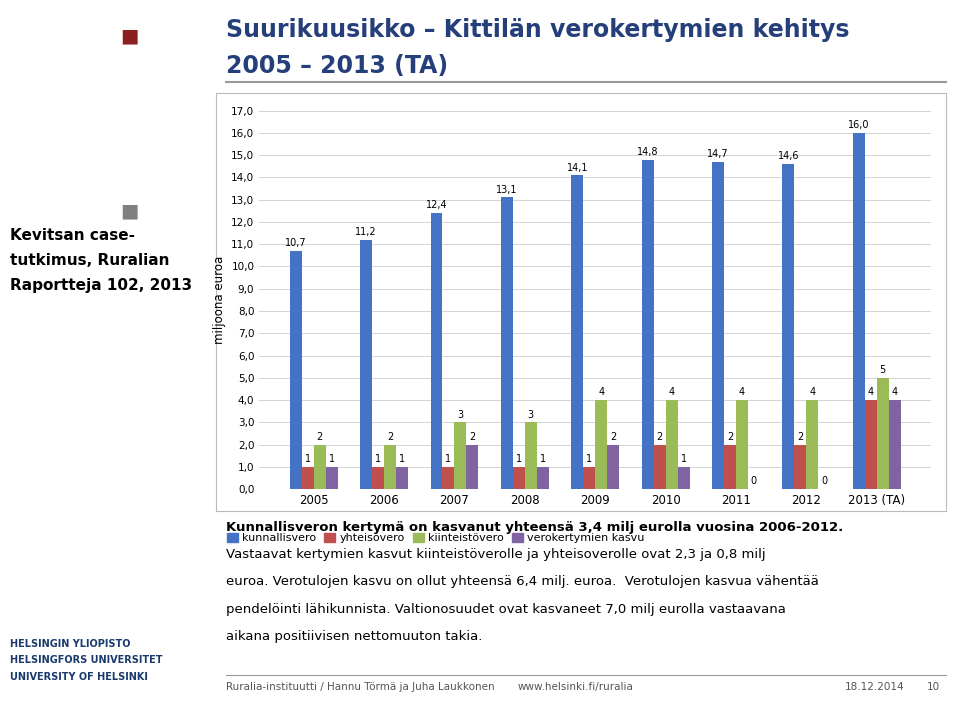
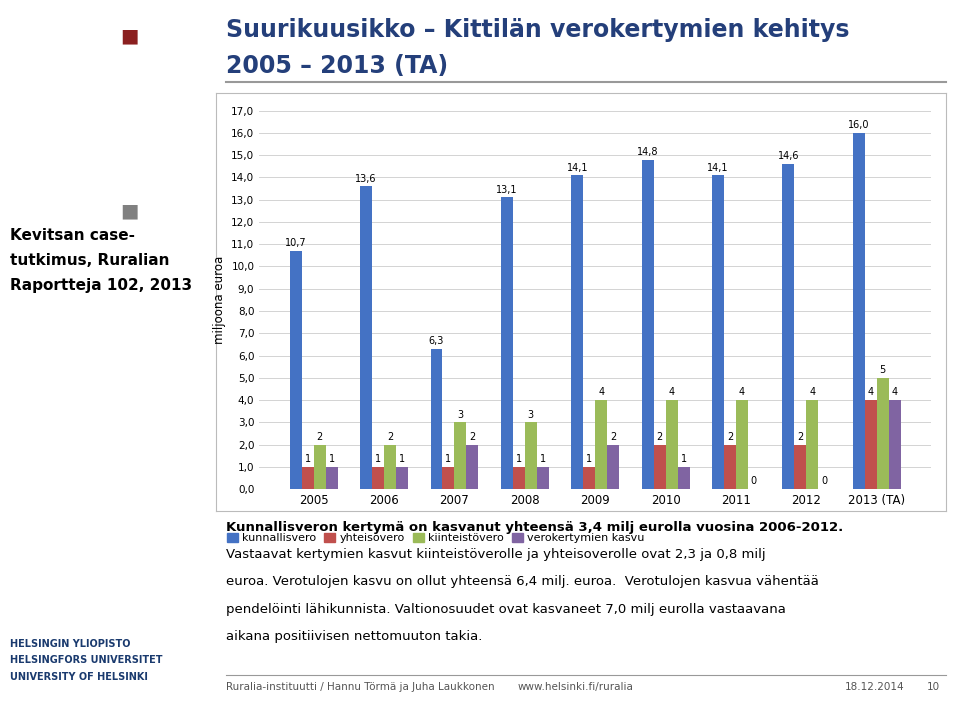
kunnallisvero/2006: 11,2 -> 13,6
kunnallisvero/2007: 12,4 -> 6,3
kunnallisvero/2011: 14,7 -> 14,1
